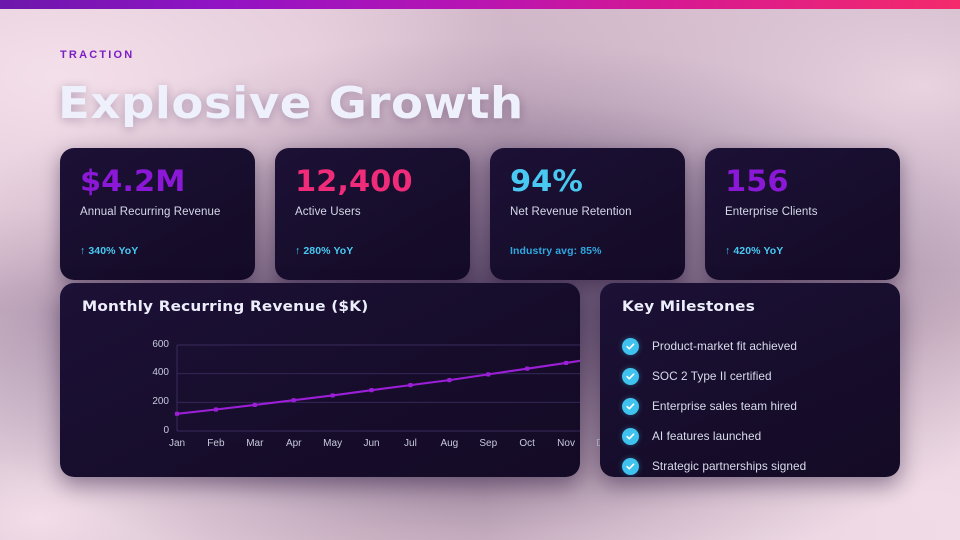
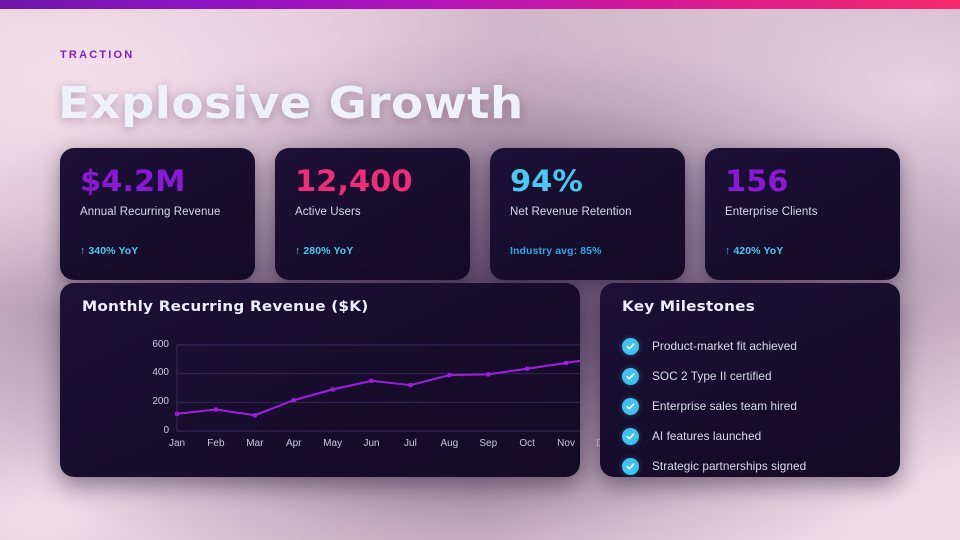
Mar: 180 -> 110
May: 250 -> 290
Jun: 280 -> 350
Aug: 360 -> 390
